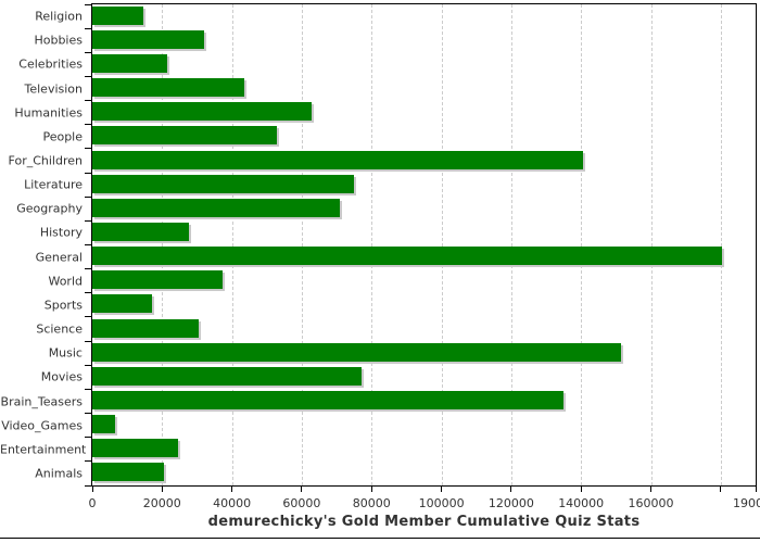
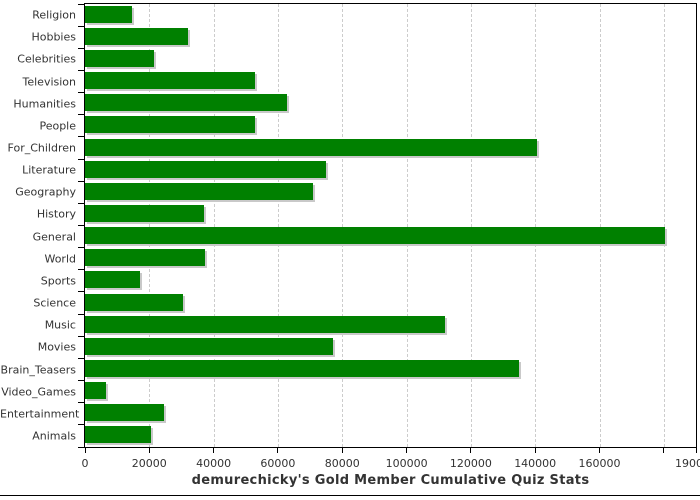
Television: 43000 -> 53000
History: 28000 -> 37000
Music: 151000 -> 112000
